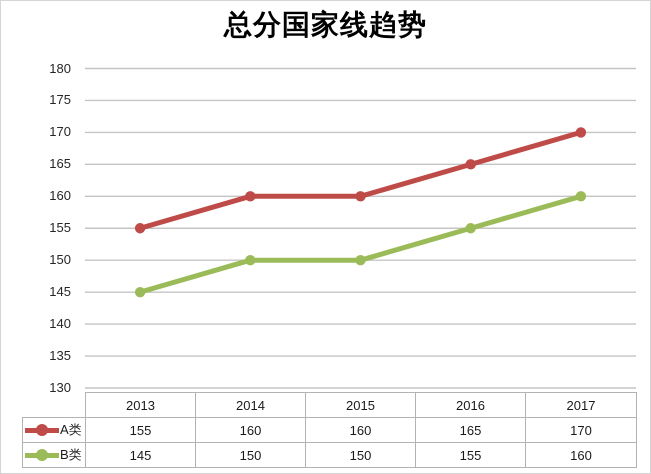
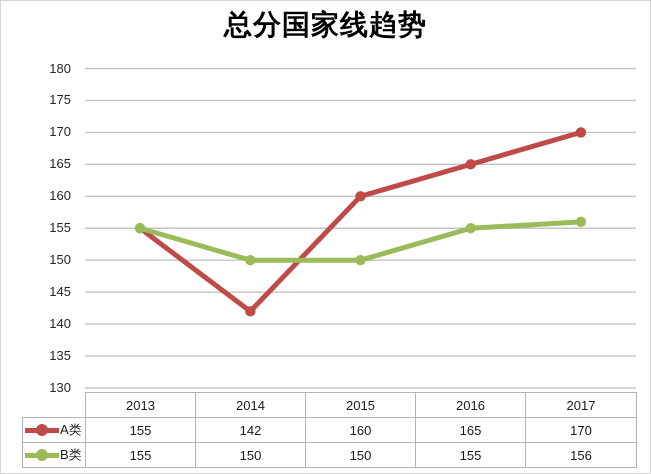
B类/2013: 145 -> 155
A类/2014: 160 -> 142
B类/2017: 160 -> 156
